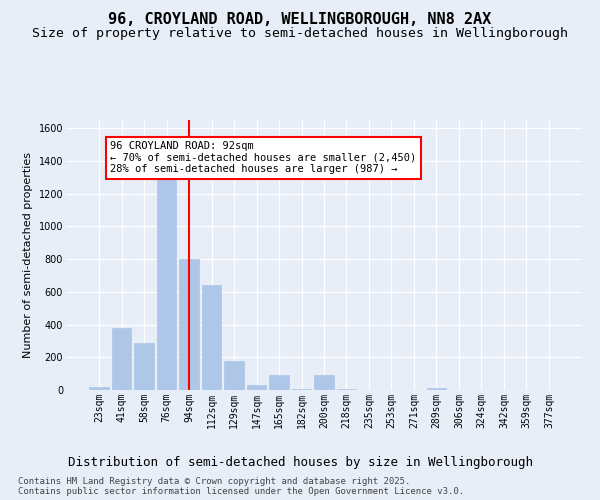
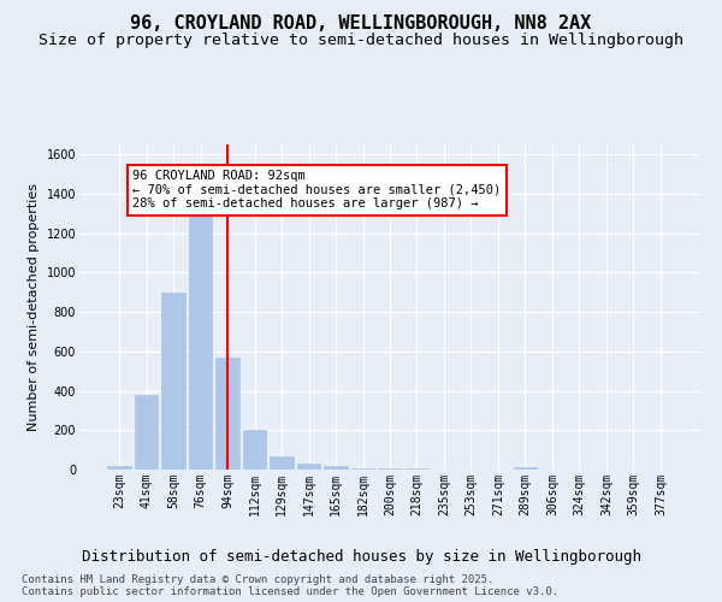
58sqm: 290 -> 900
94sqm: 800 -> 570
112sqm: 640 -> 200
129sqm: 180 -> 60
165sqm: 90 -> 20
200sqm: 90 -> 0
